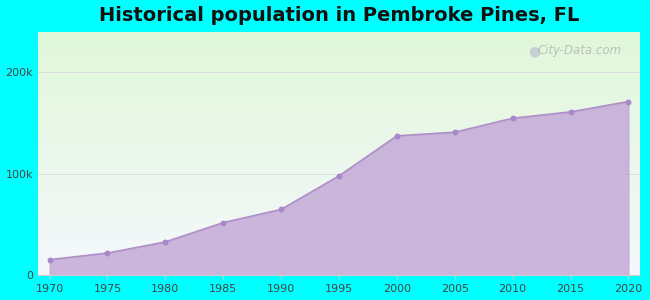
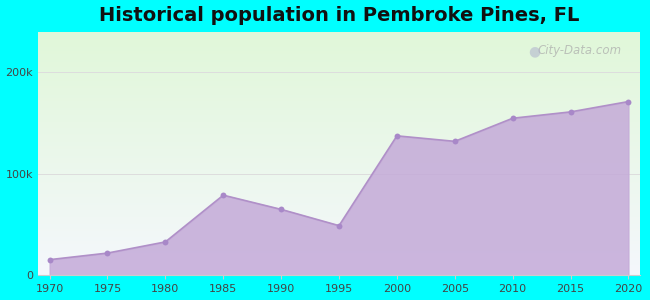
1985: 52k -> 79k
1995: 98k -> 49k
2005: 141k -> 132k
